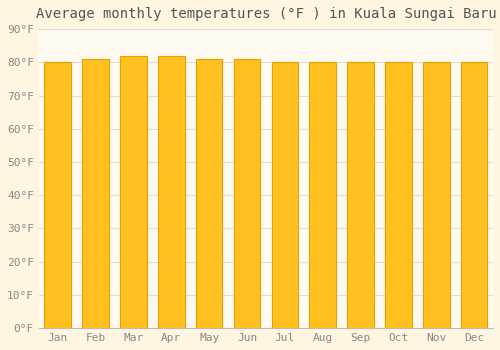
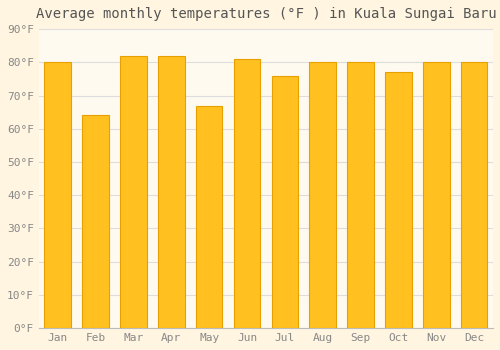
Feb: 81°F -> 64°F
May: 81°F -> 67°F
Jul: 80°F -> 76°F
Oct: 80°F -> 77°F
